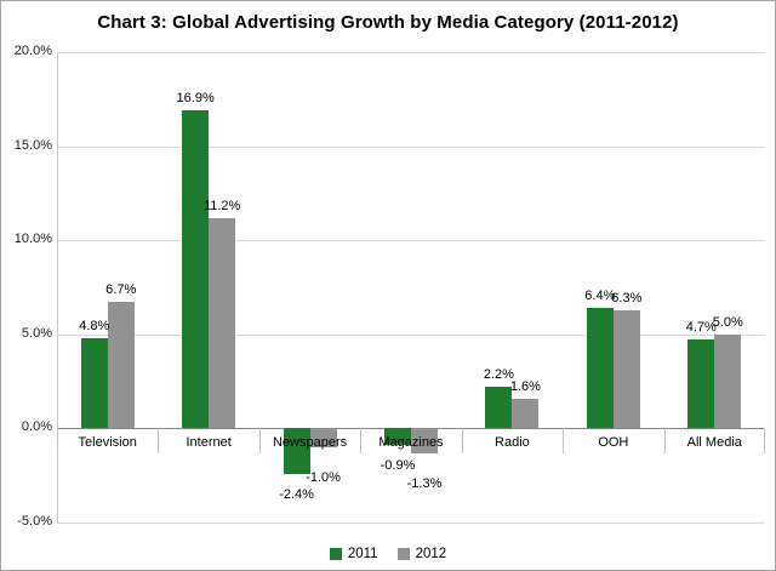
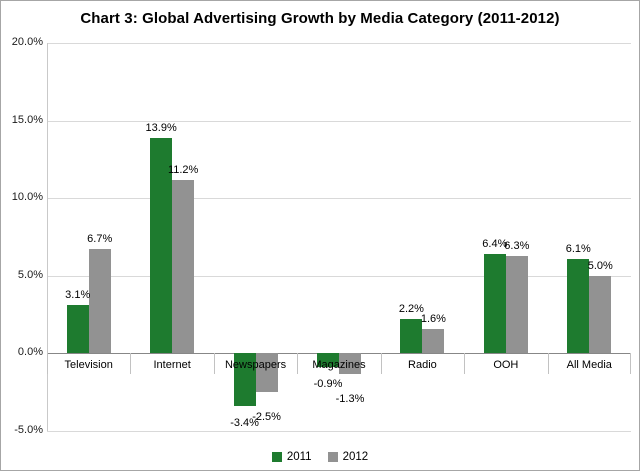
2011/Television: 4.8% -> 3.1%
2011/Internet: 16.9% -> 13.9%
2011/Newspapers: -2.4% -> -3.4%
2012/Newspapers: -1.0% -> -2.5%
2011/All Media: 4.7% -> 6.1%
